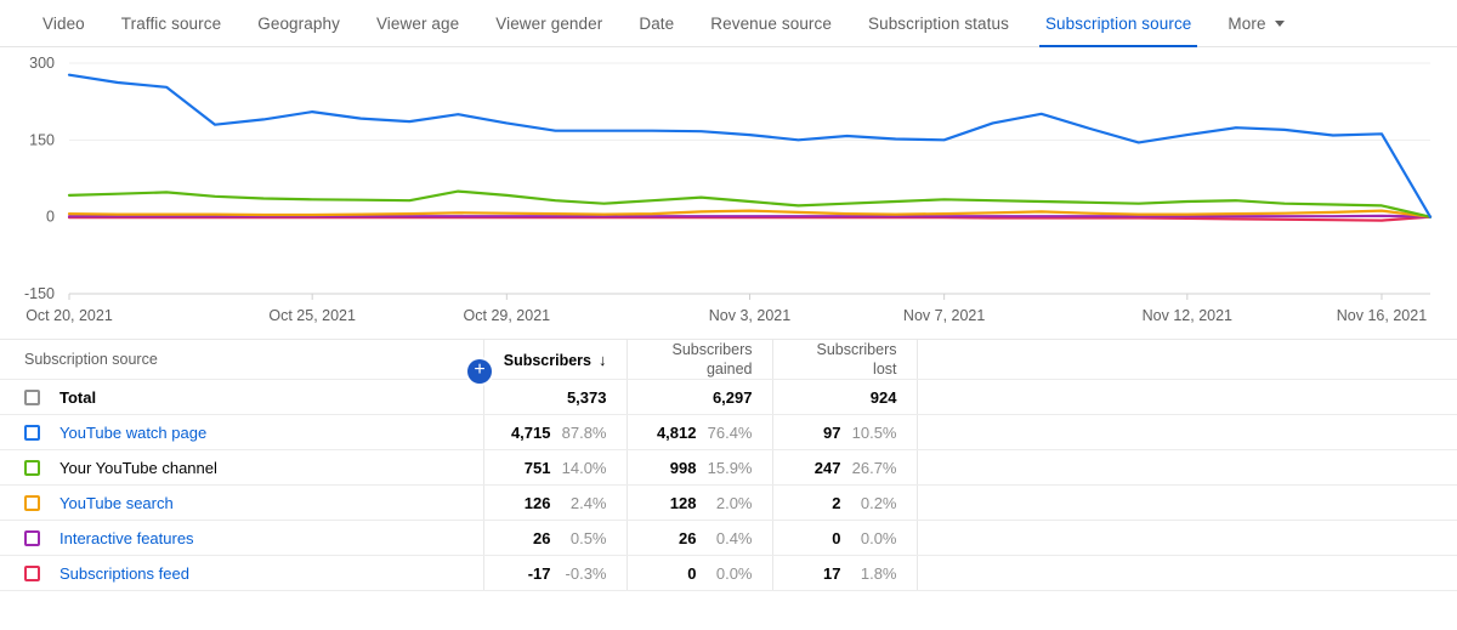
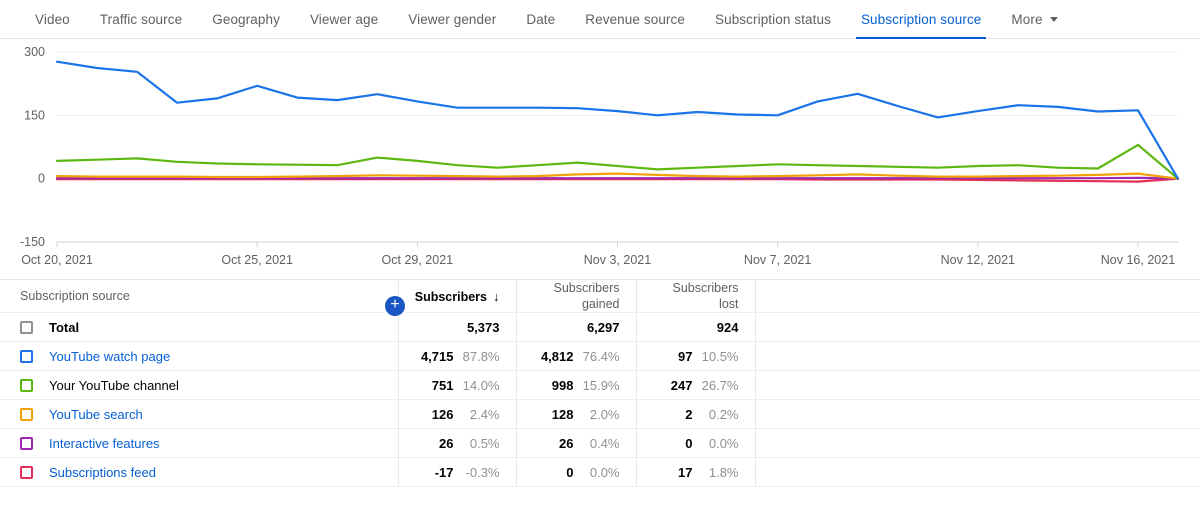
YouTube watch page/Oct 25, 2021: 200 -> 220
Your YouTube channel/Nov 16, 2021: 20 -> 80
